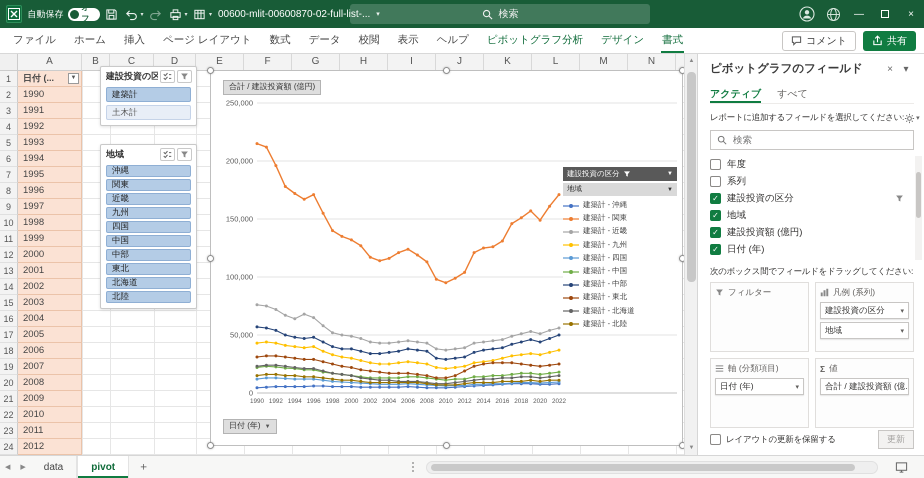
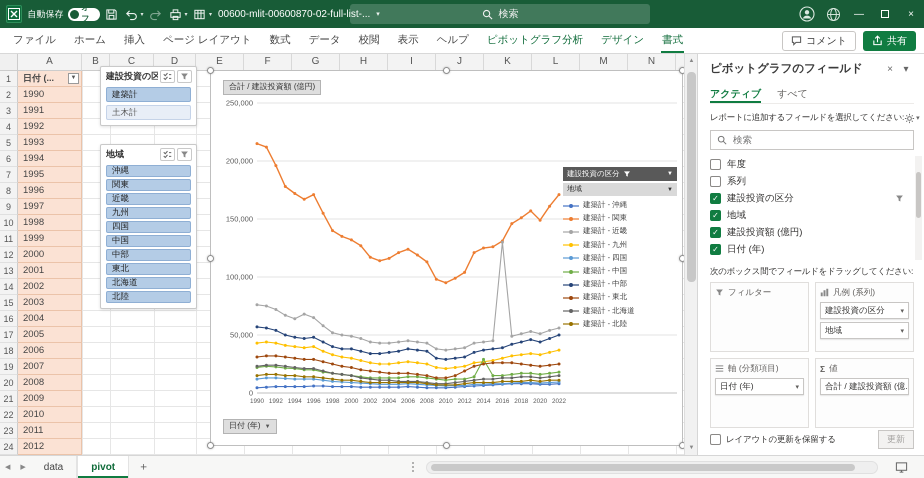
建築計 - 中国/2014: 14000 -> 29000
建築計 - 近畿/2016: 46000 -> 130000
